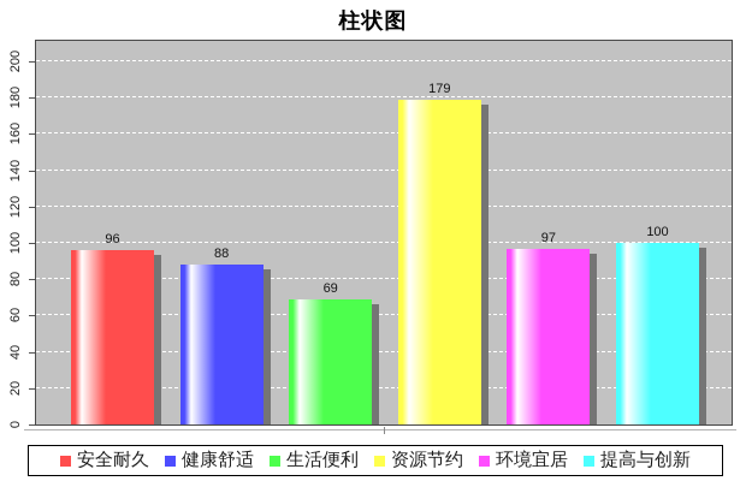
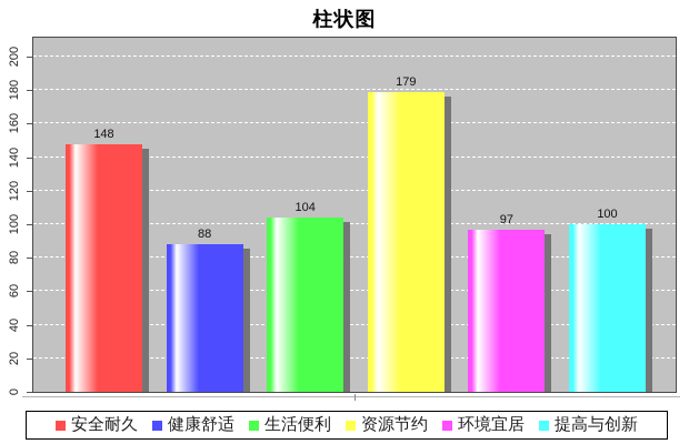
安全耐久: 96 -> 148
生活便利: 69 -> 104
